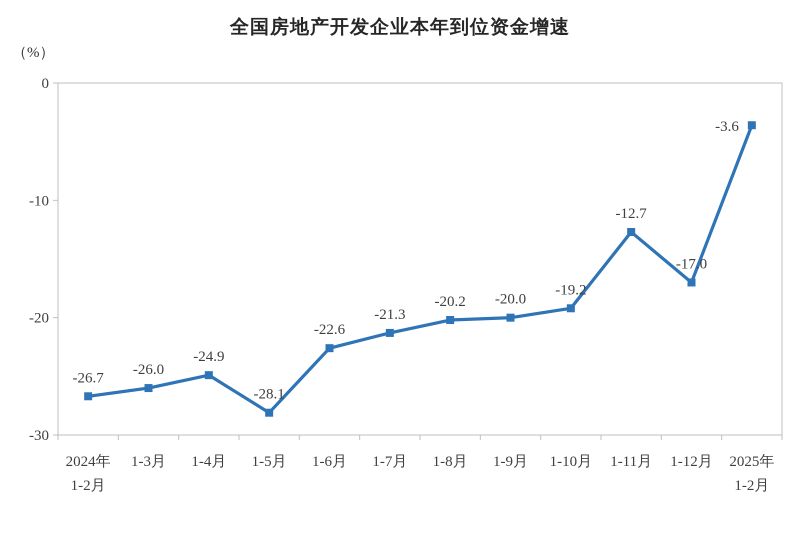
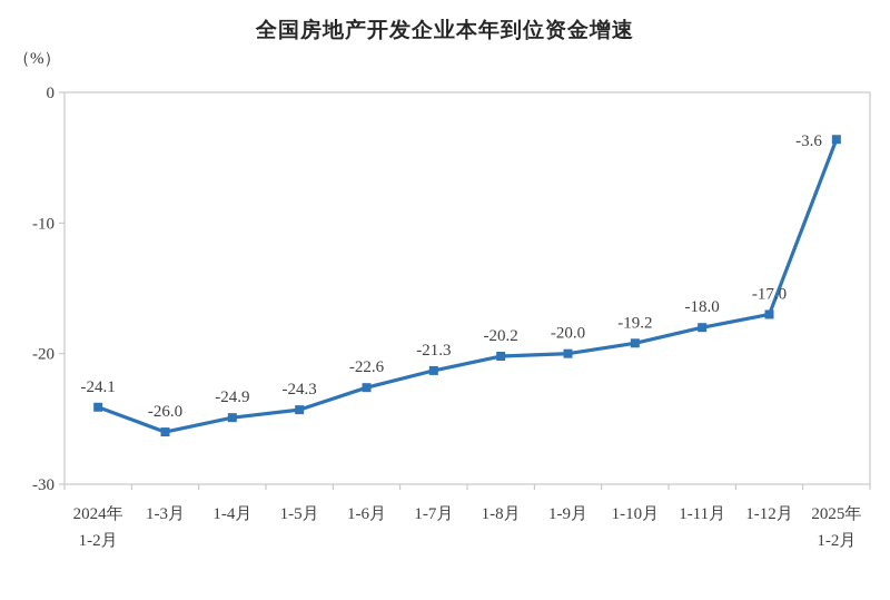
2024年 1-2月: -26.7 -> -24.1
1-5月: -28.1 -> -24.3
1-11月: -12.7 -> -18.0
